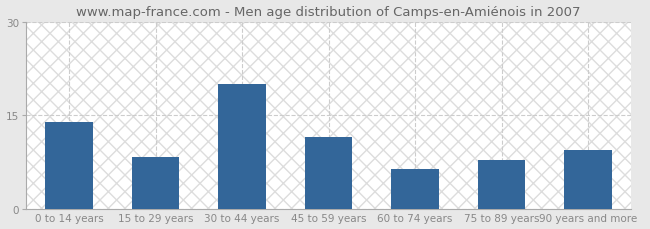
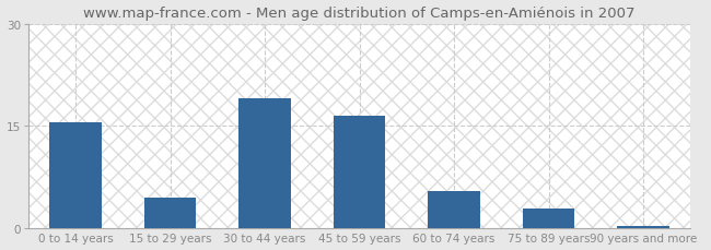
0 to 14 years: 14.0 -> 15.5
15 to 29 years: 8.4 -> 4.5
30 to 44 years: 20.0 -> 19.0
45 to 59 years: 11.6 -> 16.5
60 to 74 years: 6.4 -> 5.5
75 to 89 years: 7.8 -> 3.0
90 years and more: 9.4 -> 0.3
